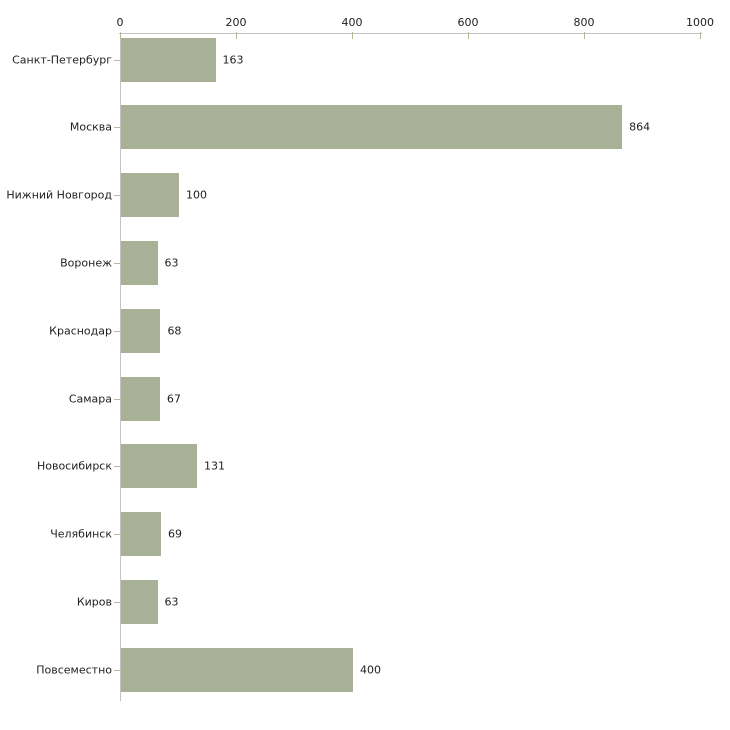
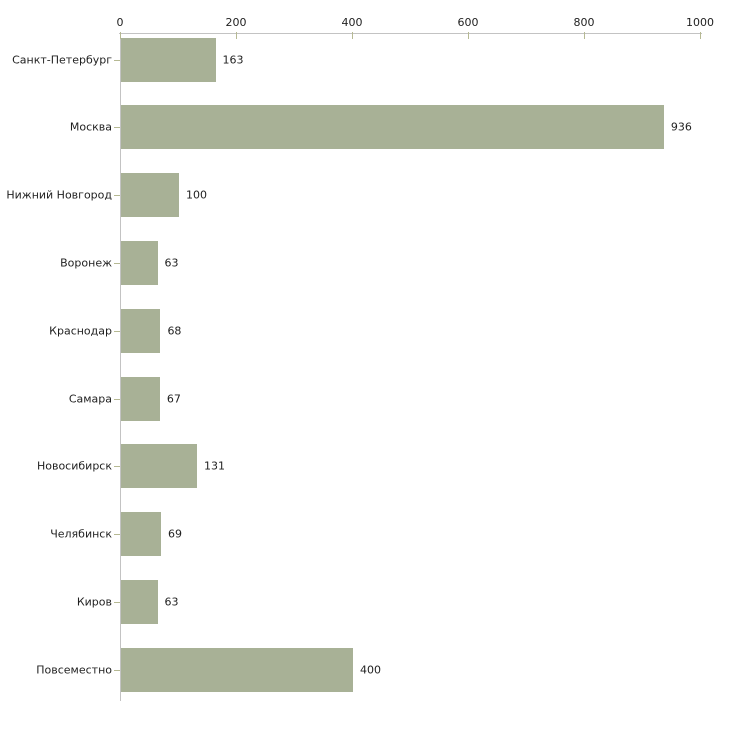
Москва: 864 -> 936
